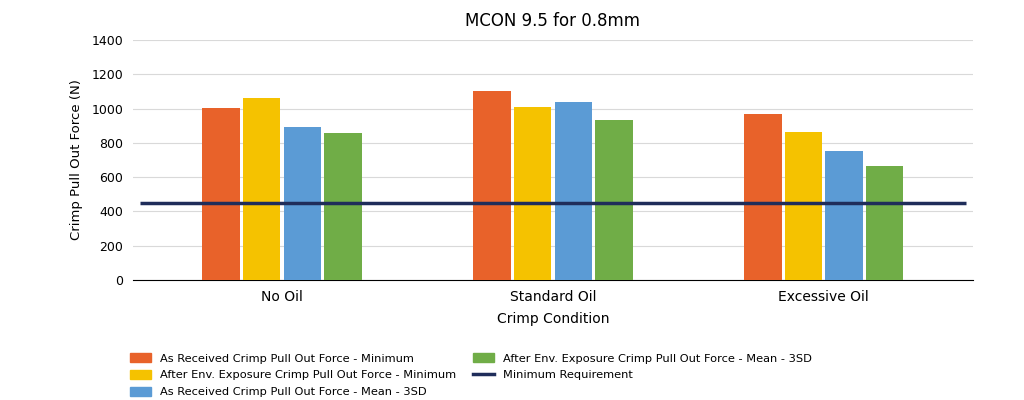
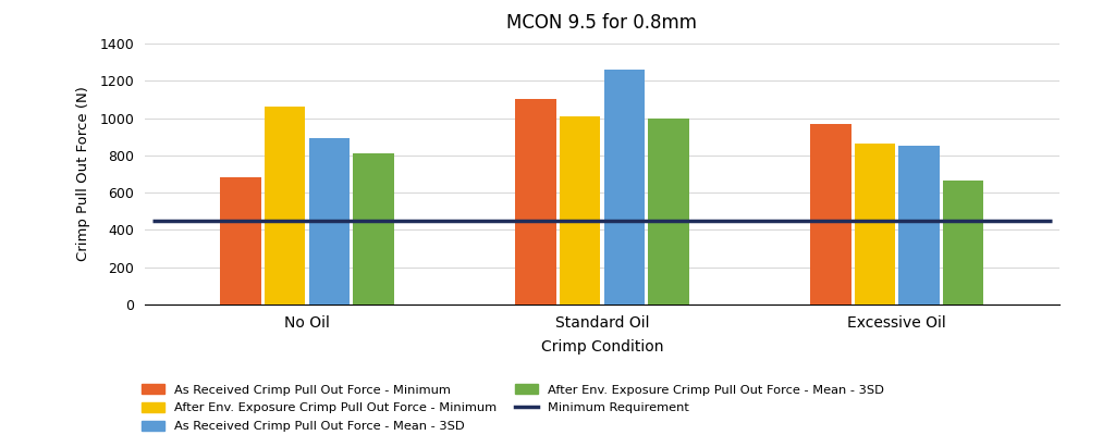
As Received Crimp Pull Out Force - Minimum/No Oil: 1000 -> 680
After Env. Exposure Crimp Pull Out Force - Mean - 3SD/No Oil: 860 -> 810
As Received Crimp Pull Out Force - Mean - 3SD/Standard Oil: 1040 -> 1260
After Env. Exposure Crimp Pull Out Force - Mean - 3SD/Standard Oil: 940 -> 1000
As Received Crimp Pull Out Force - Mean - 3SD/Excessive Oil: 750 -> 850
